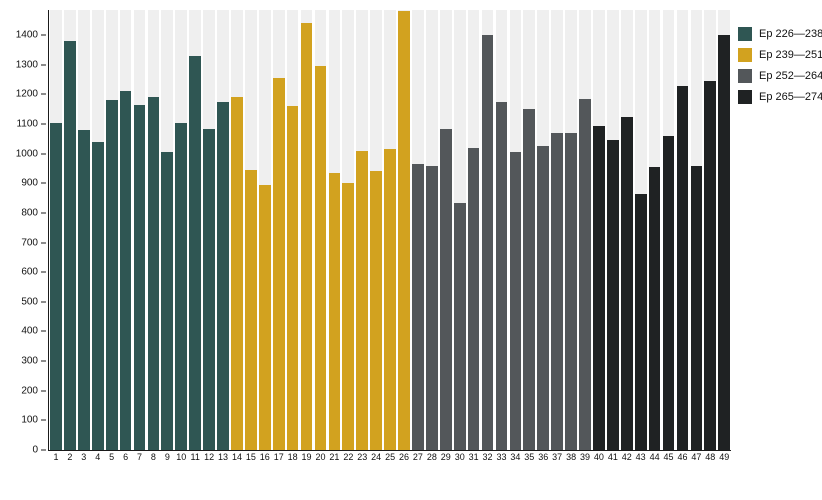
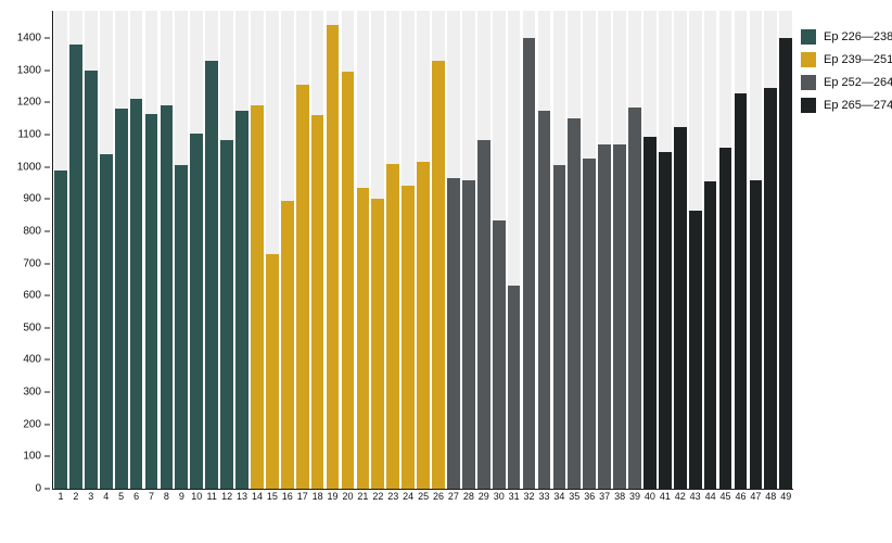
1: 1100 -> 990
3: 1080 -> 1300
15: 940 -> 730
26: 1480 -> 1330
31: 1020 -> 630
